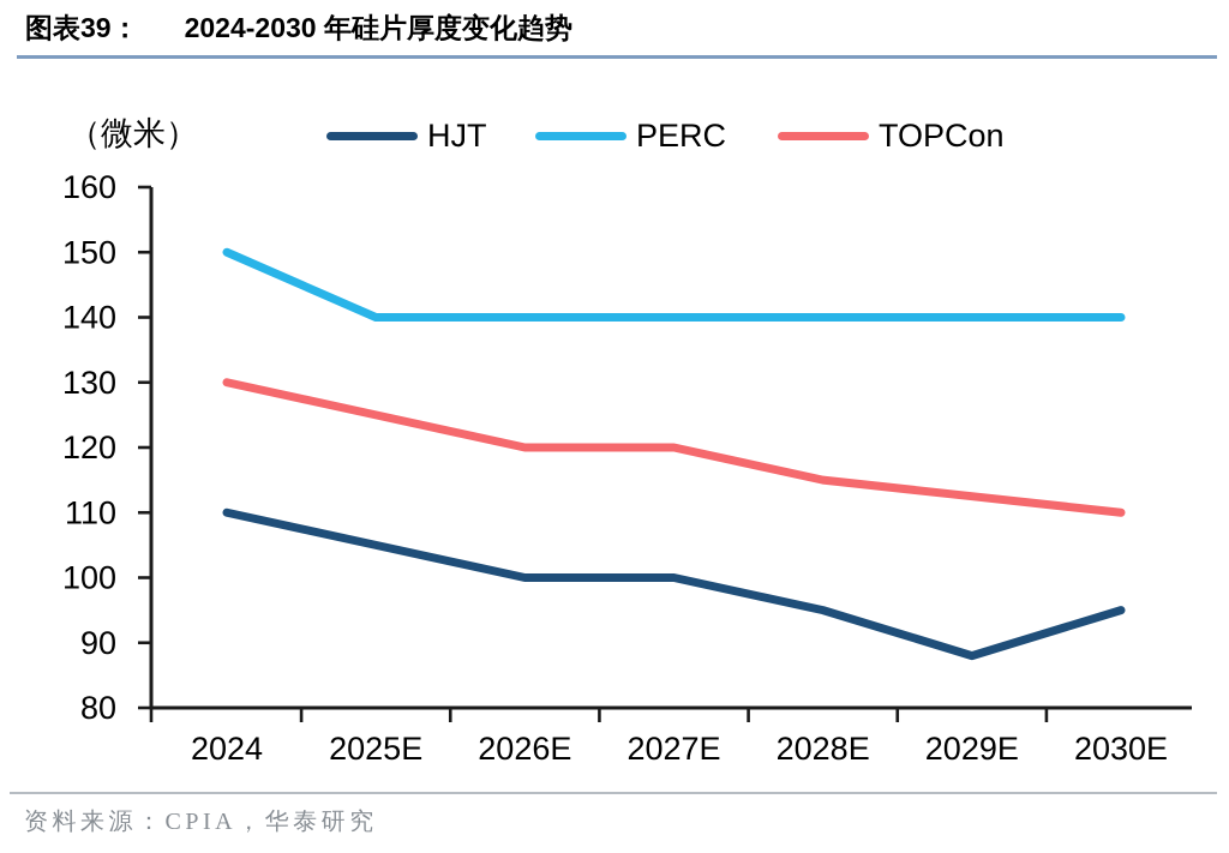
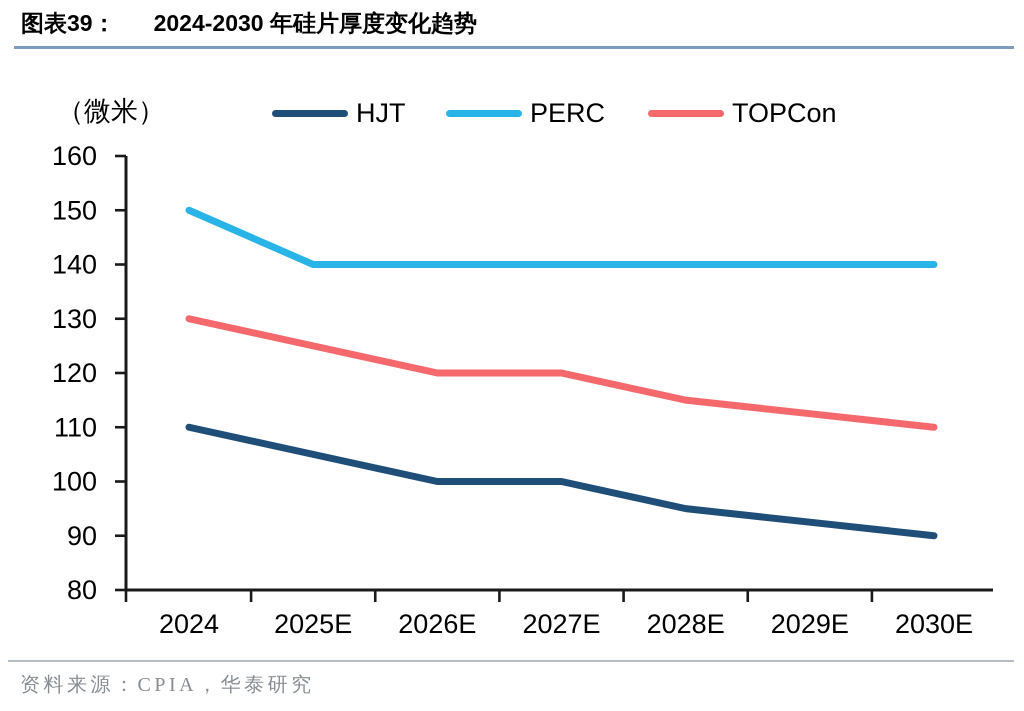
HJT/2029E: 88 -> 92
HJT/2030E: 95 -> 90
